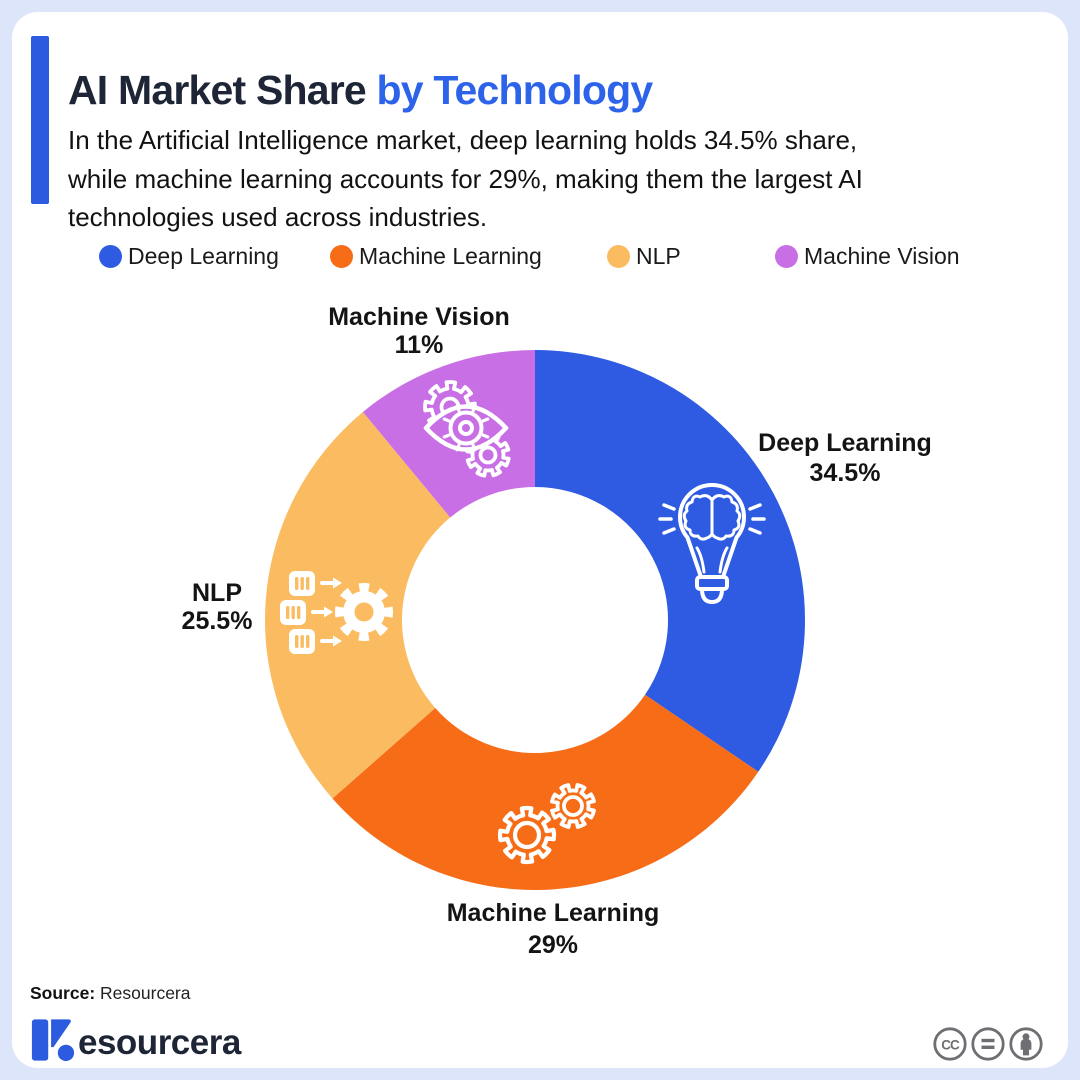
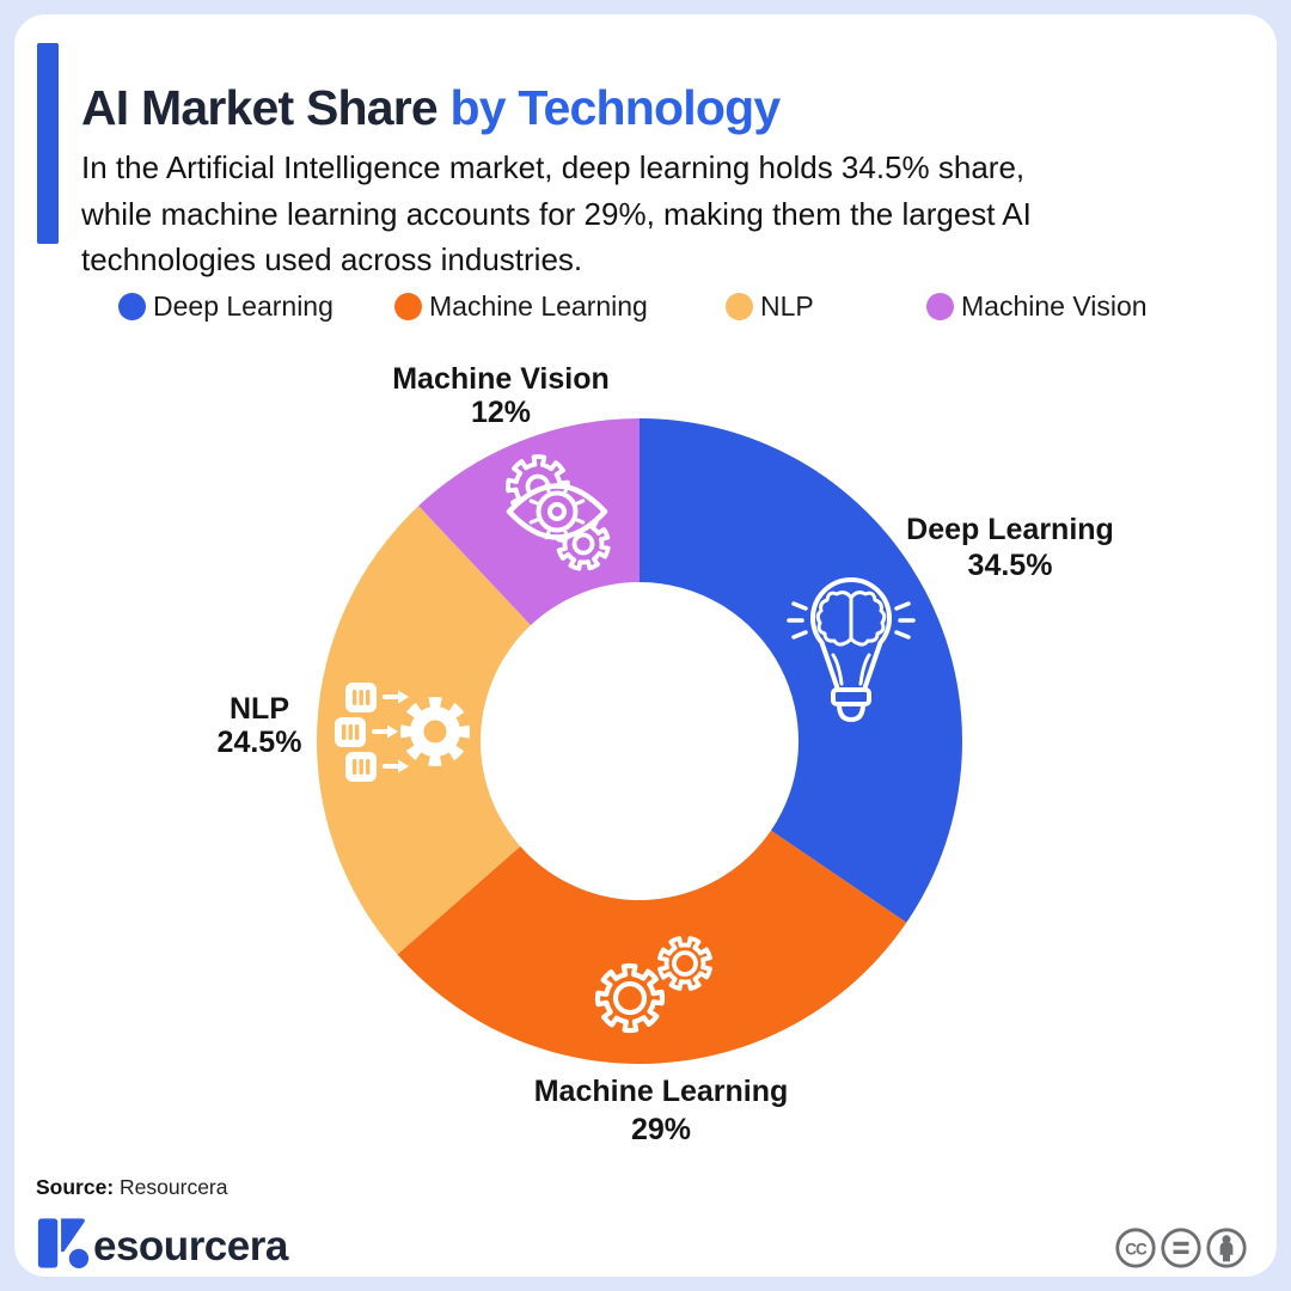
NLP: 25.5% -> 24.5%
Machine Vision: 11% -> 12%
